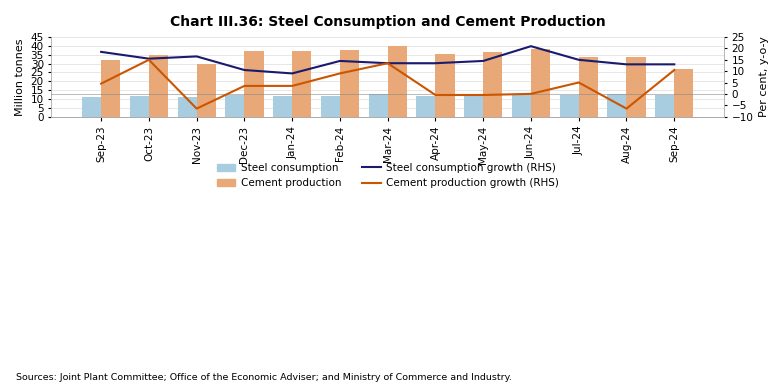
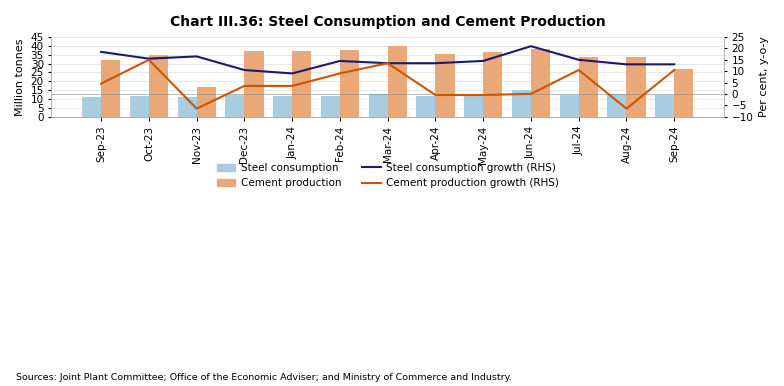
Cement production/Nov-23: 30 -> 17
Steel consumption/Jun-24: 12 -> 15
Cement production growth (RHS)/Jul-24: 5.0 -> 10.5
